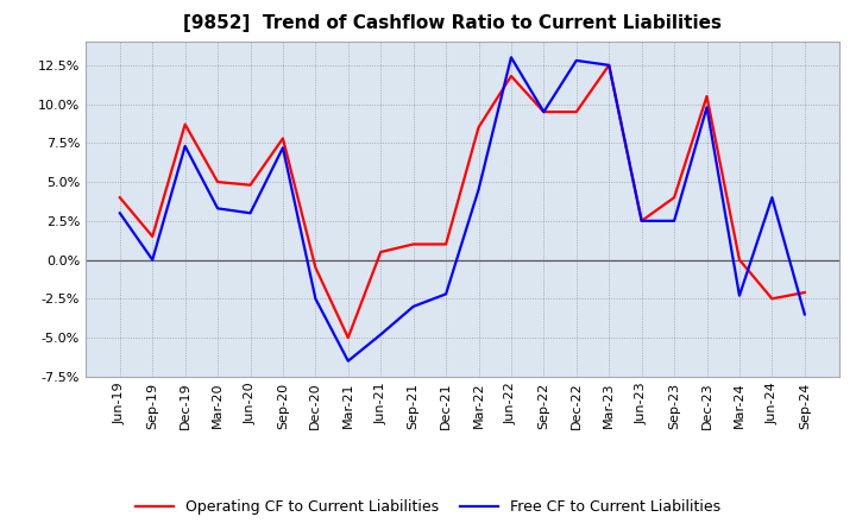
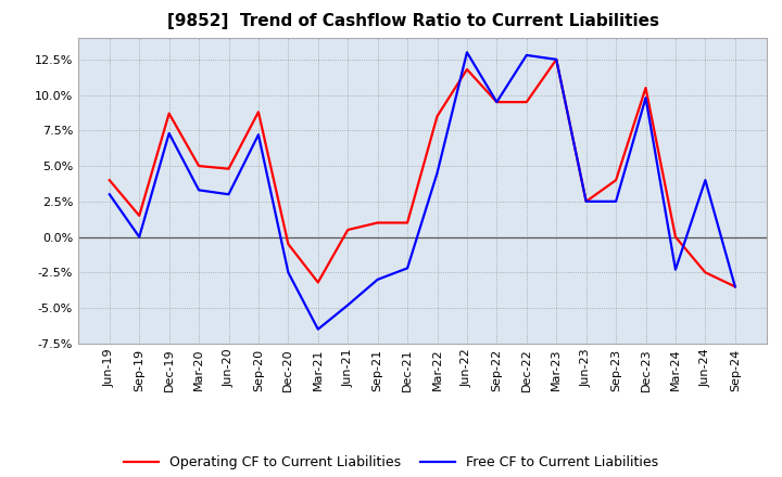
Operating CF to Current Liabilities/Sep-20: 7.8% -> 8.8%
Operating CF to Current Liabilities/Mar-21: -5.0% -> -3.2%
Operating CF to Current Liabilities/Sep-24: -2.1% -> -3.5%
